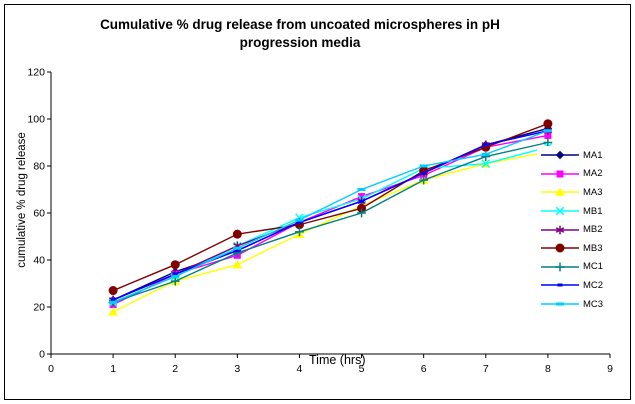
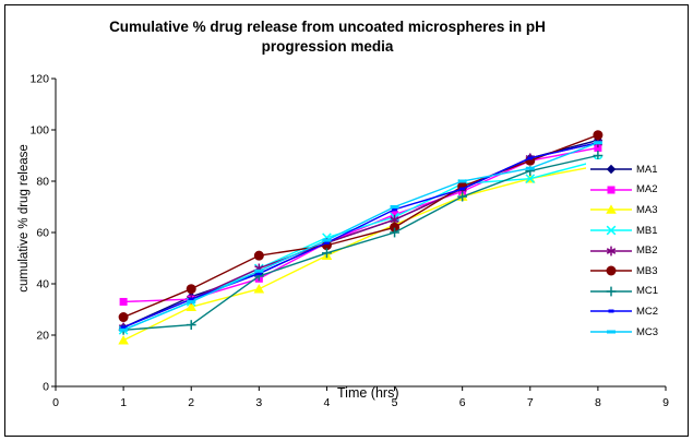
MA2/1: 21 -> 33
MC1/2: 31 -> 24
MC2/5: 65 -> 69
